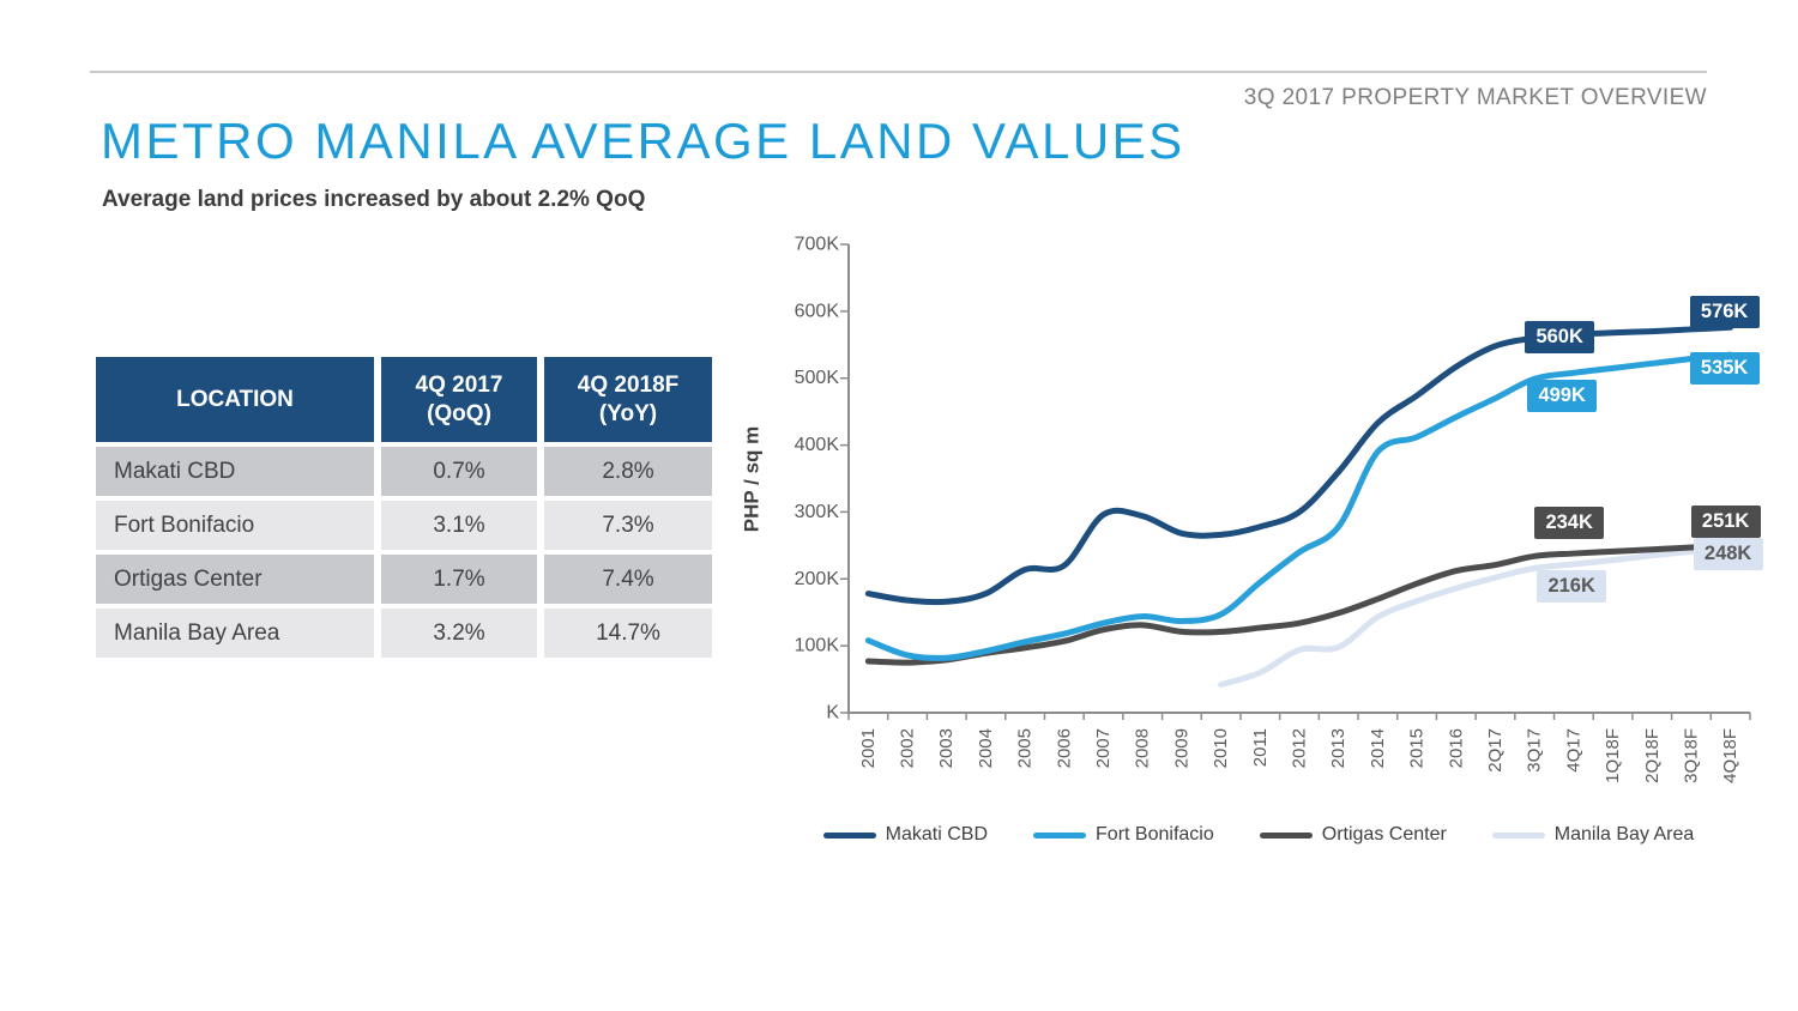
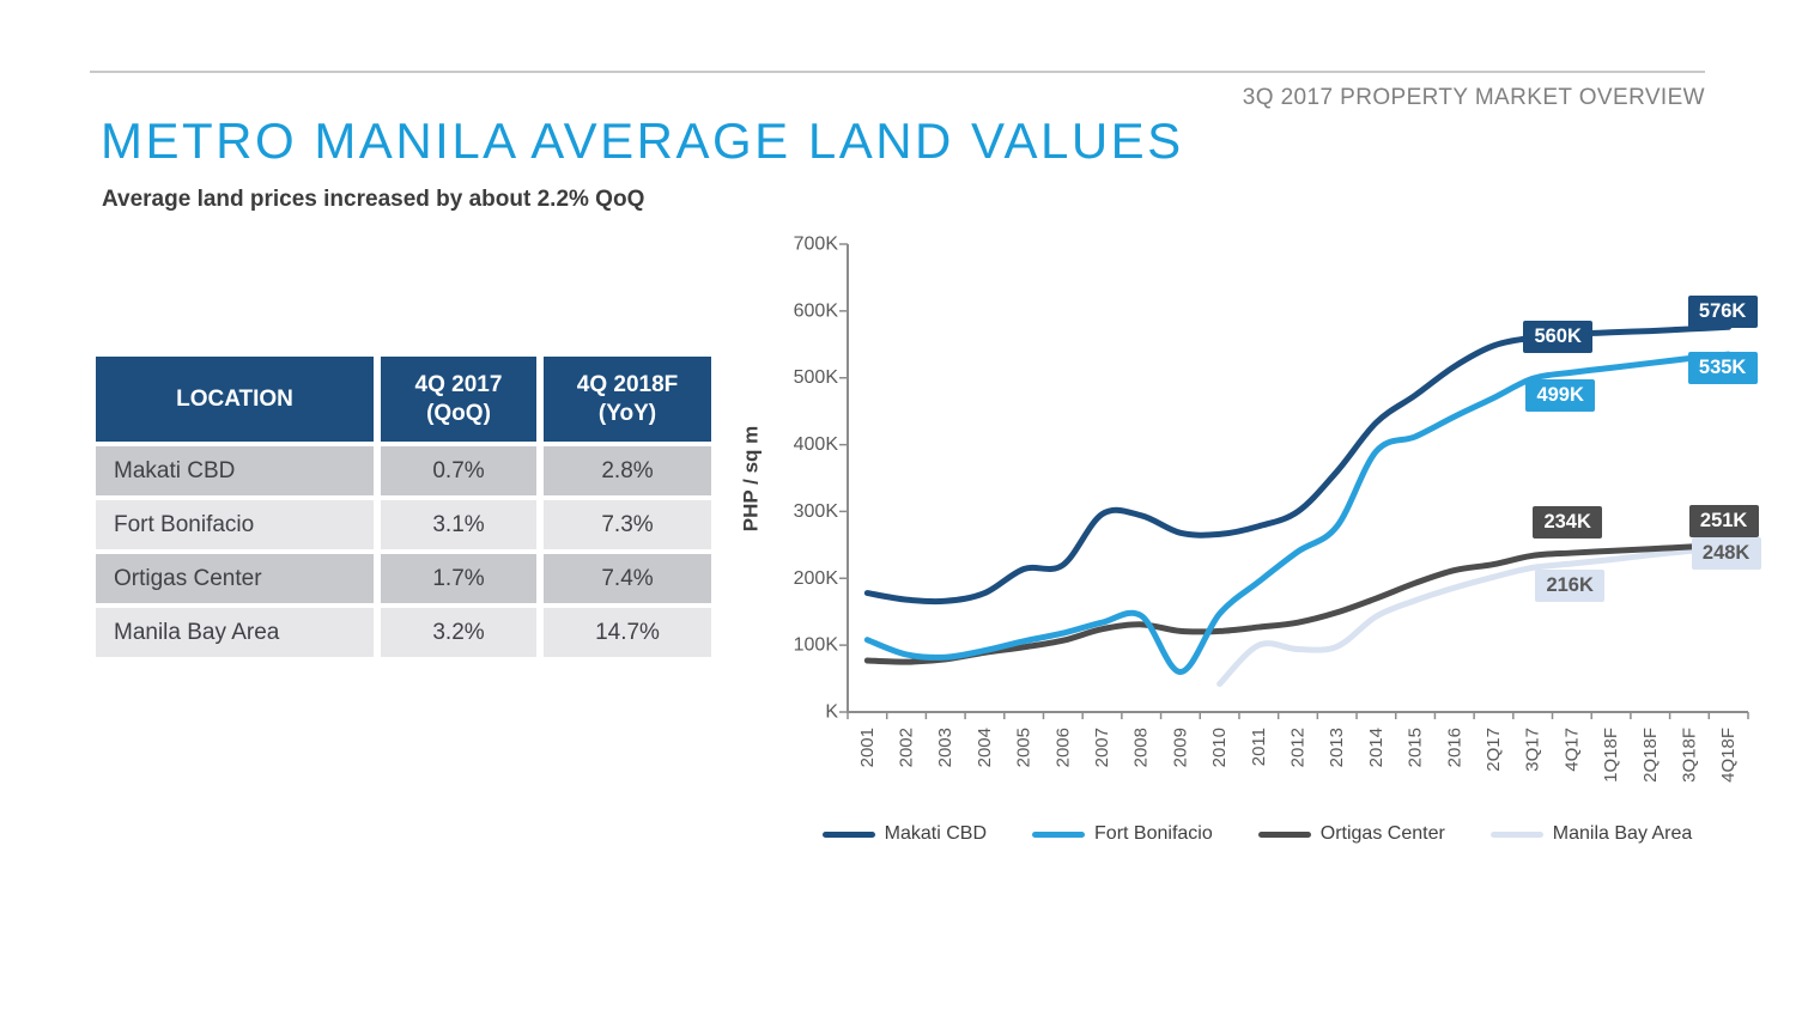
Fort Bonifacio/2009: 140K -> 60K
Manila Bay Area/2011: 60K -> 100K
